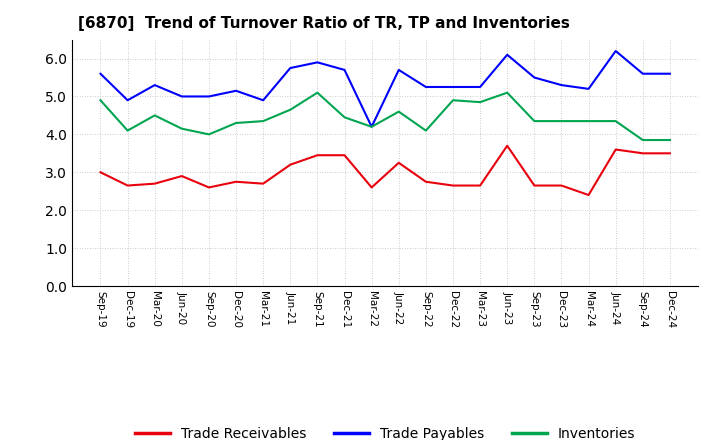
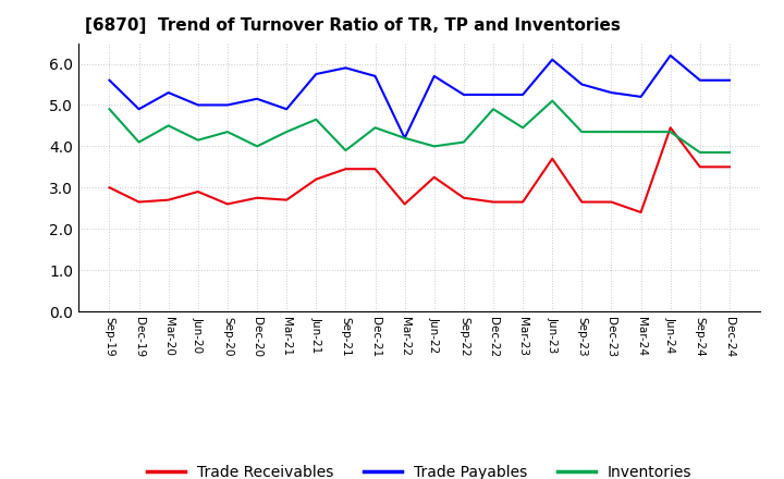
Inventories/Sep-20: 4.00 -> 4.35
Inventories/Dec-20: 4.30 -> 4.00
Inventories/Sep-21: 5.10 -> 3.90
Inventories/Jun-22: 4.60 -> 4.00
Inventories/Mar-23: 4.85 -> 4.45
Trade Receivables/Jun-24: 3.60 -> 4.45
